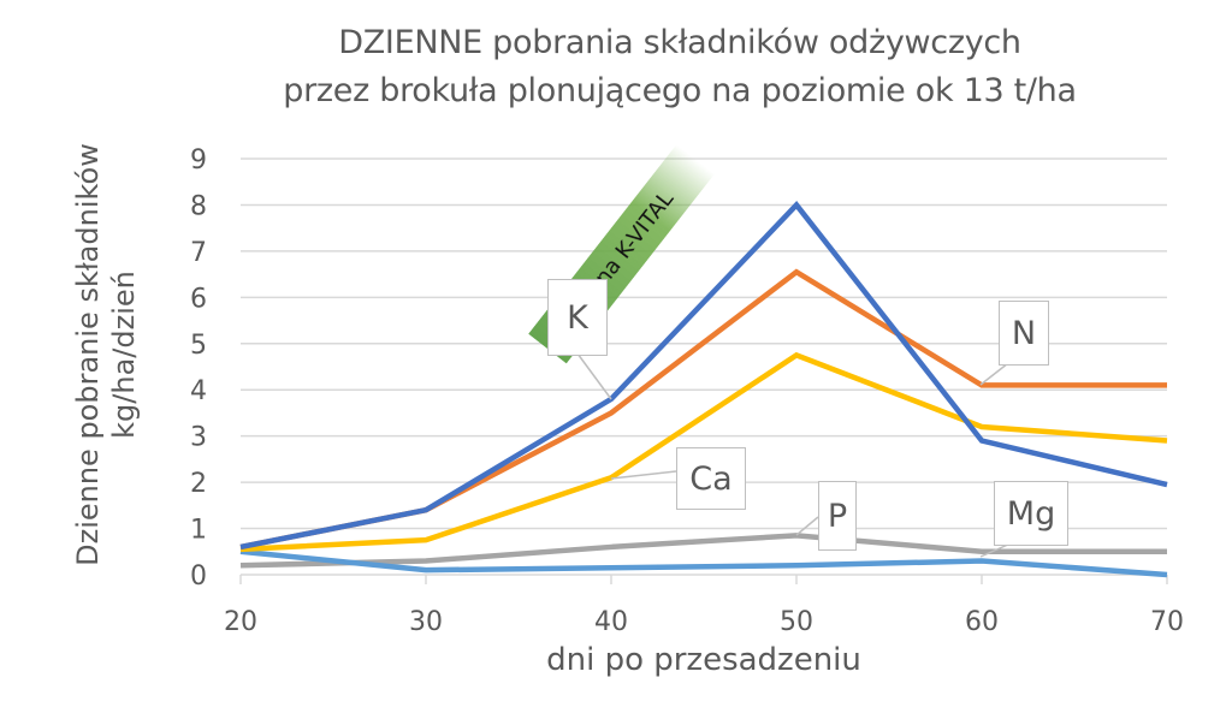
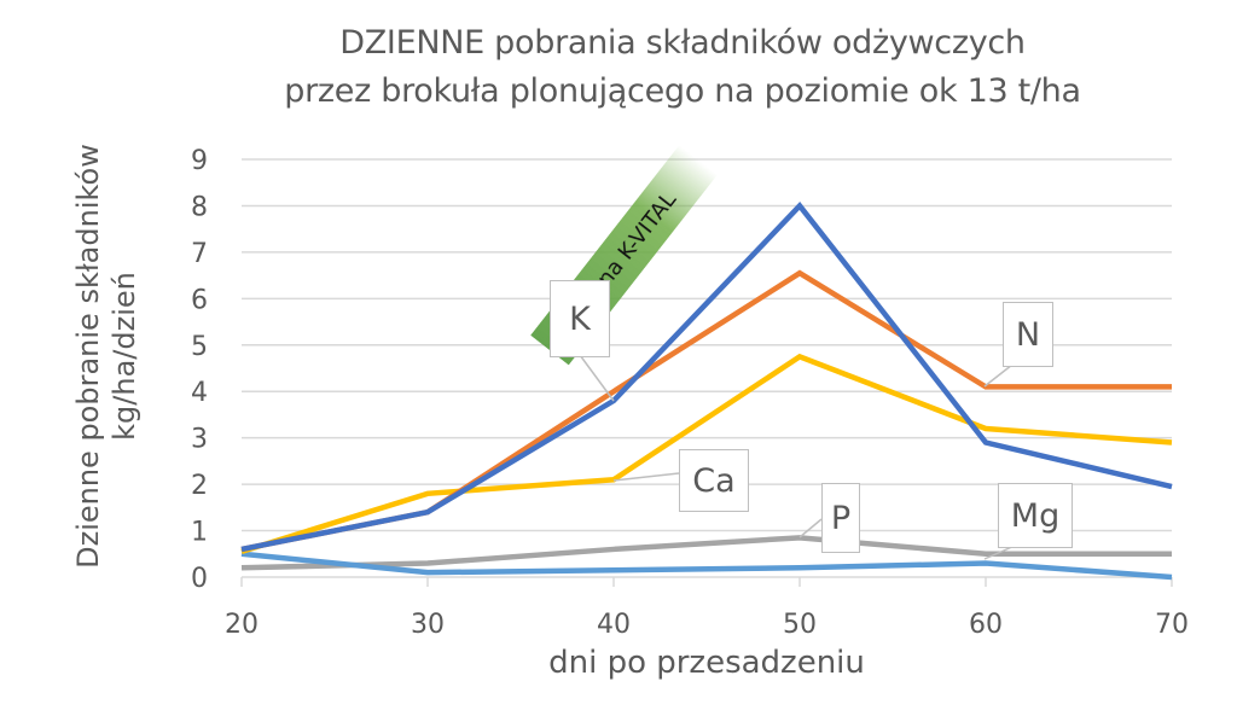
Ca/30: 0.8 -> 1.8
N/40: 3.5 -> 4.0
